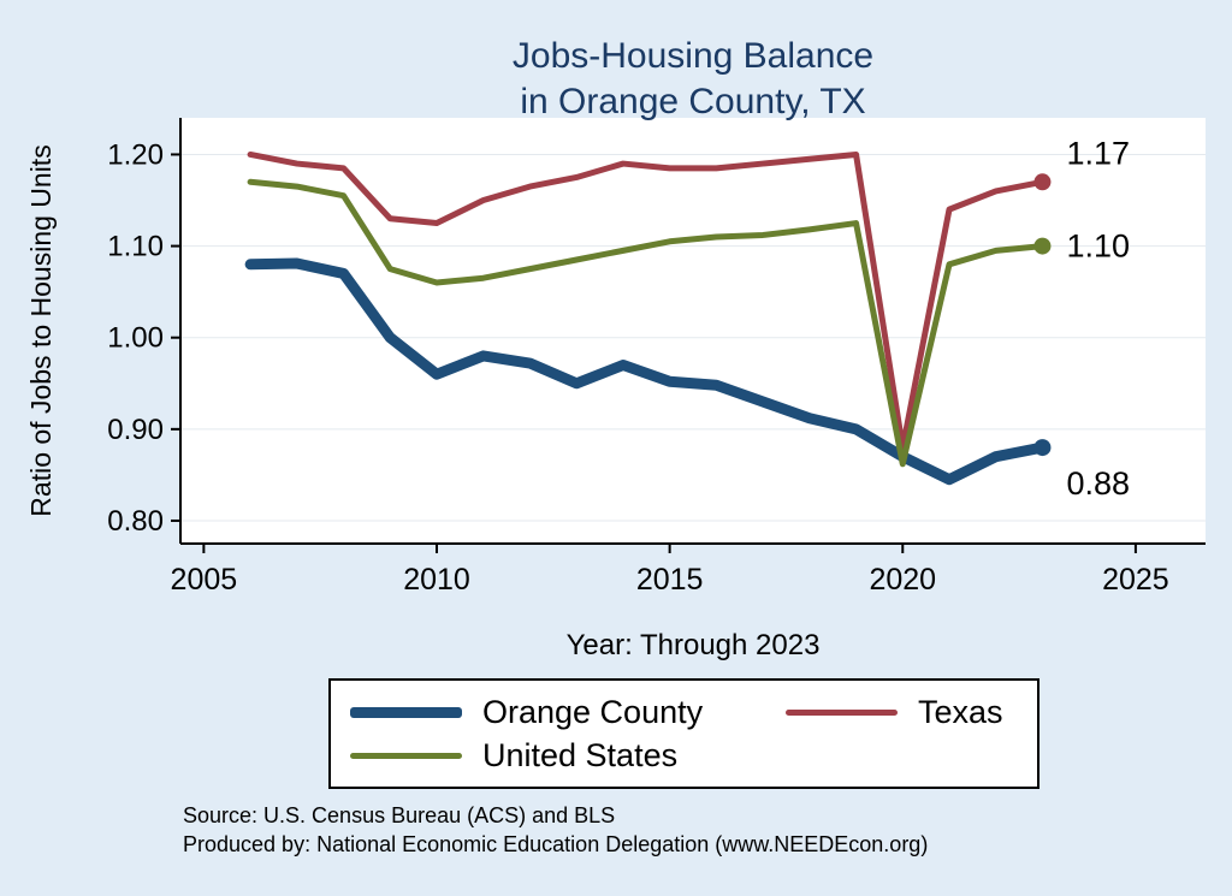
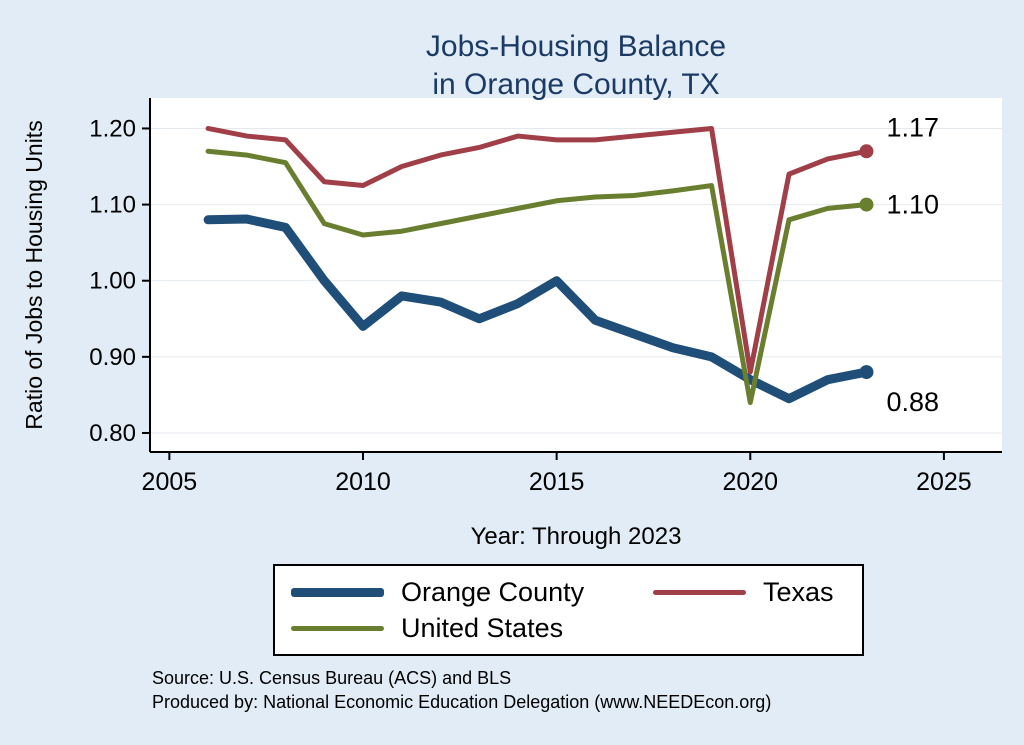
Orange County/2010: 0.96 -> 0.94
Orange County/2015: 0.95 -> 1.00
United States/2020: 0.86 -> 0.84
